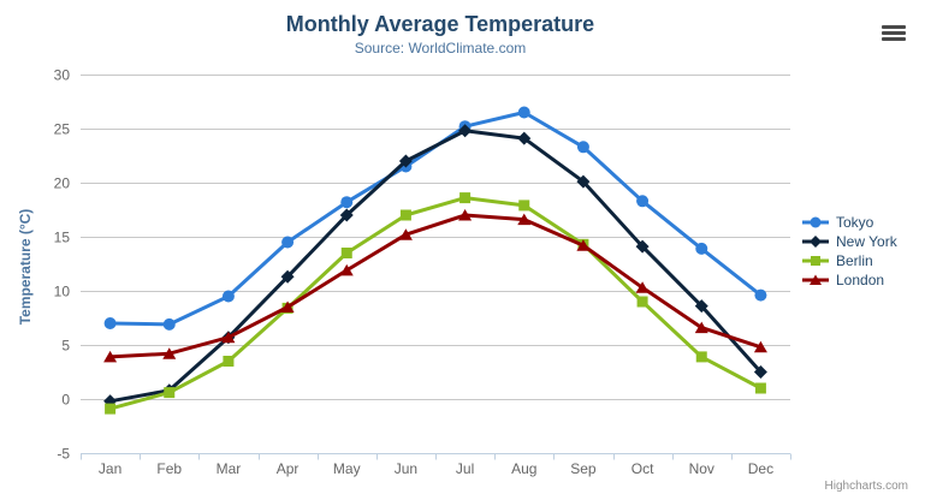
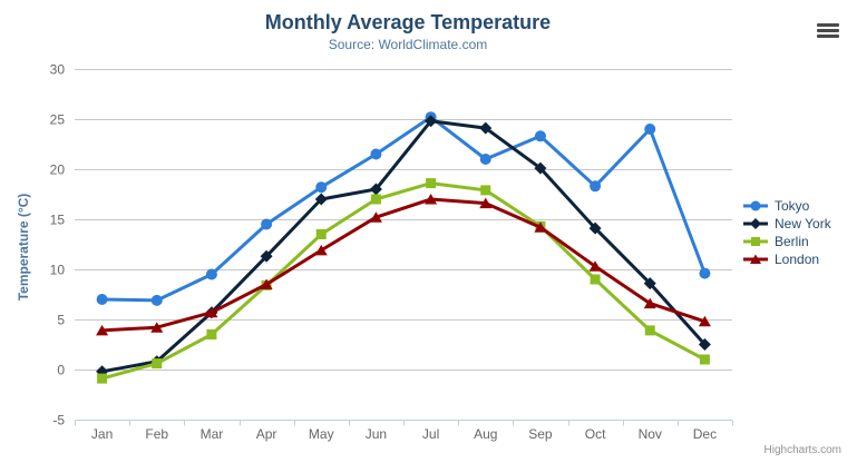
New York/Jun: 22 -> 18
Tokyo/Aug: 26 -> 21
Tokyo/Nov: 14 -> 24
